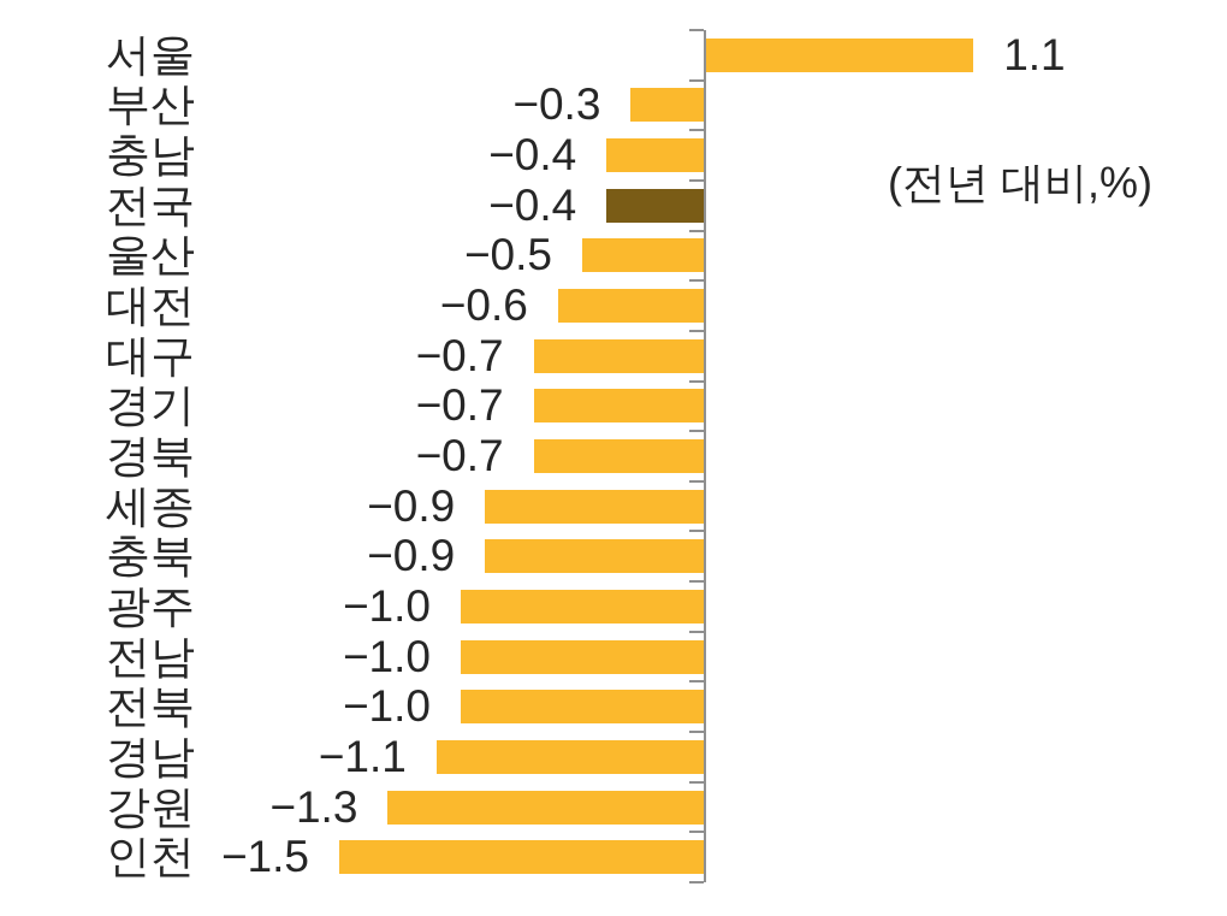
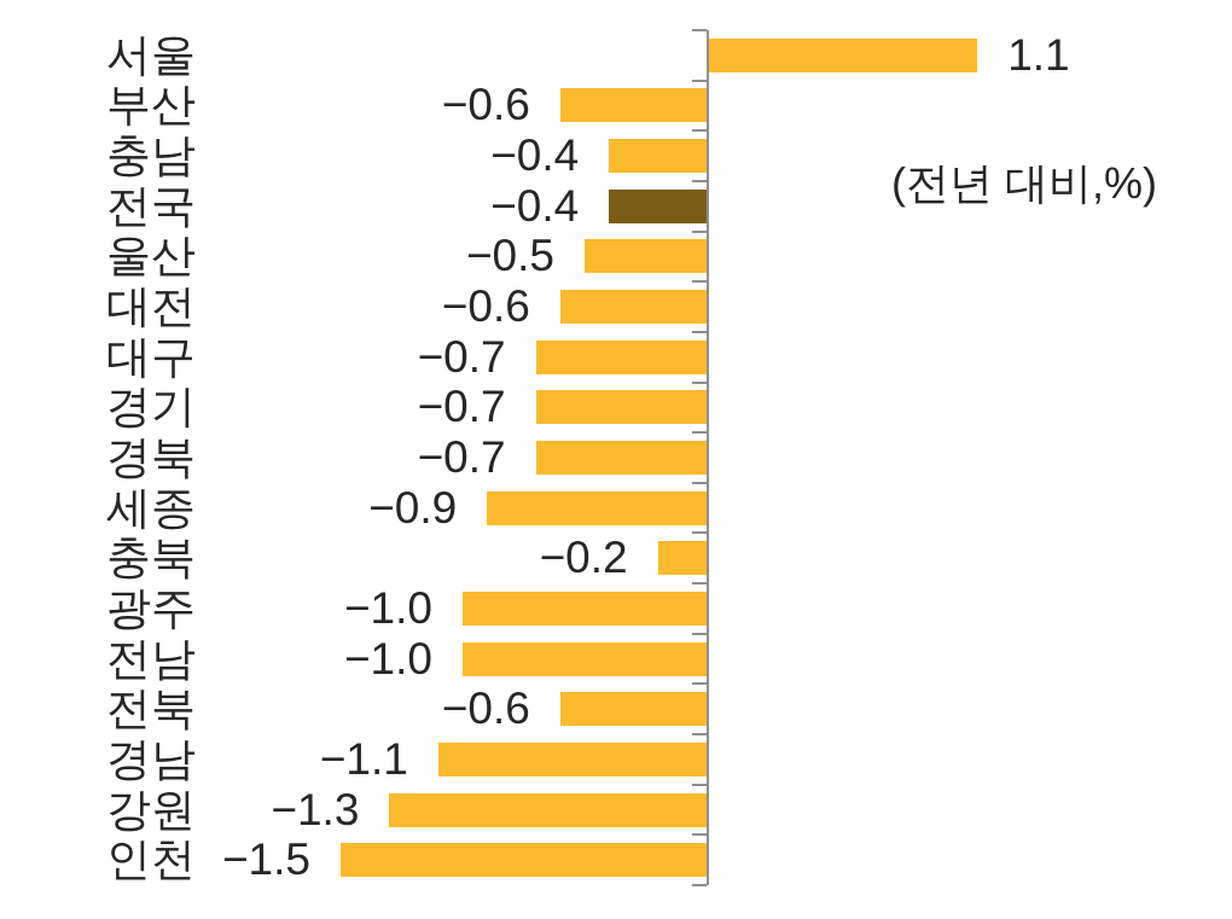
부산: −0.3 -> −0.6
충북: −0.9 -> −0.2
전북: −1.0 -> −0.6
